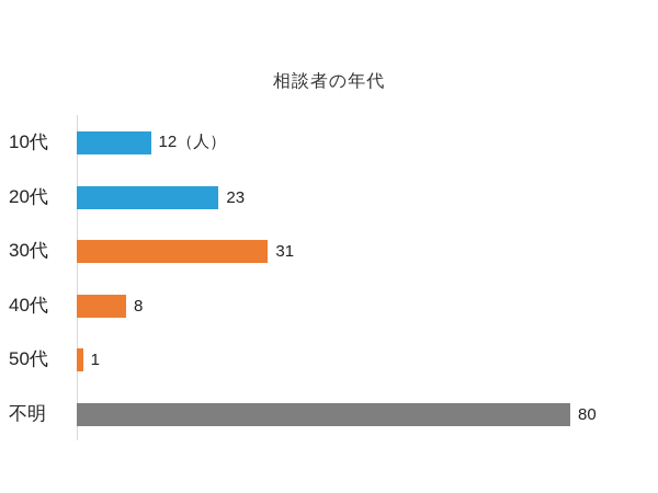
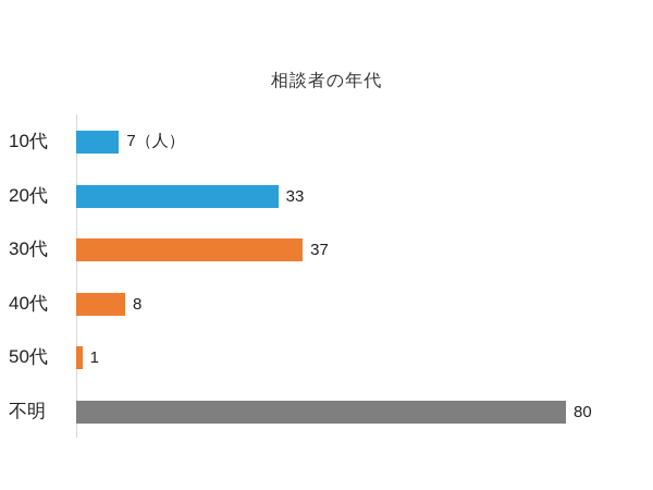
10代: 12 -> 7
20代: 23 -> 33
30代: 31 -> 37
